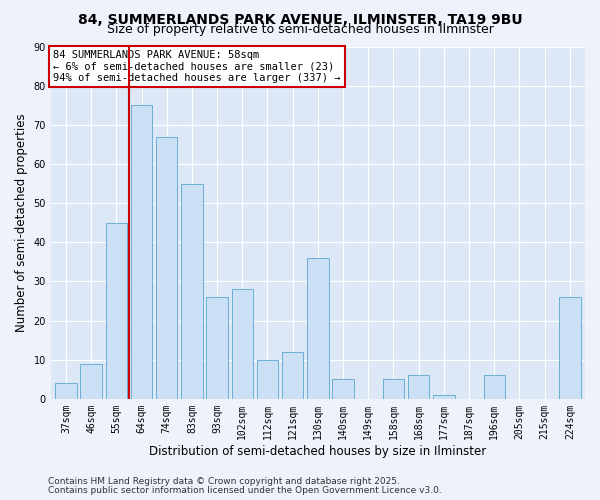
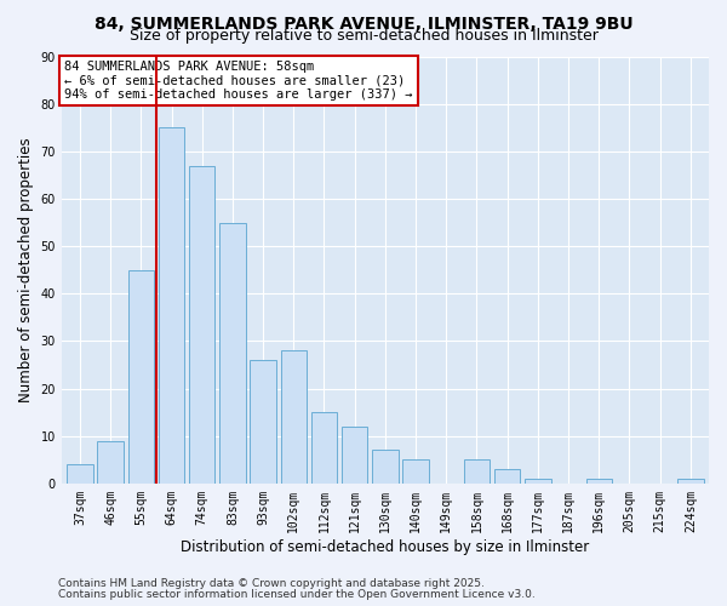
112sqm: 10 -> 15
130sqm: 36 -> 7
168sqm: 6 -> 3
196sqm: 6 -> 1
224sqm: 26 -> 1
